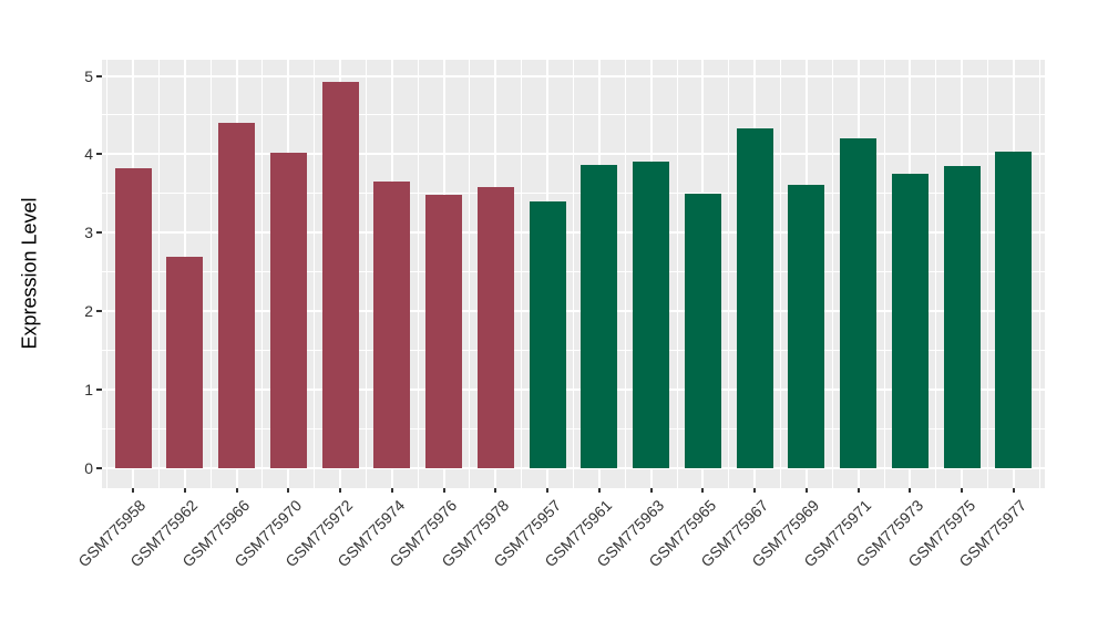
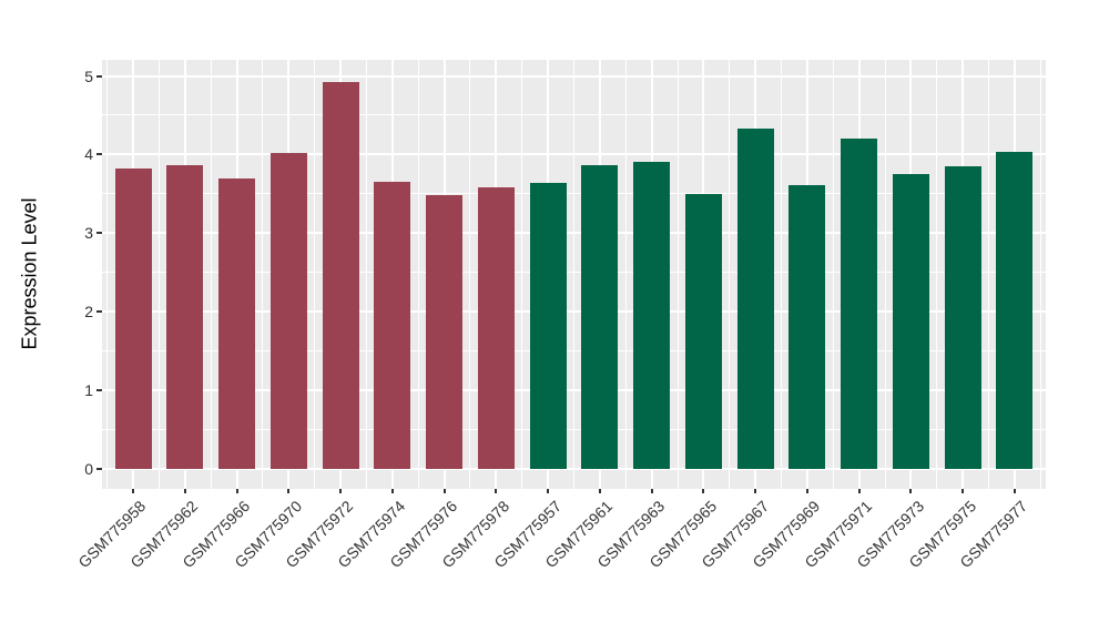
GSM775962: 2.7 -> 3.9
GSM775966: 4.4 -> 3.7
GSM775957: 3.4 -> 3.6
